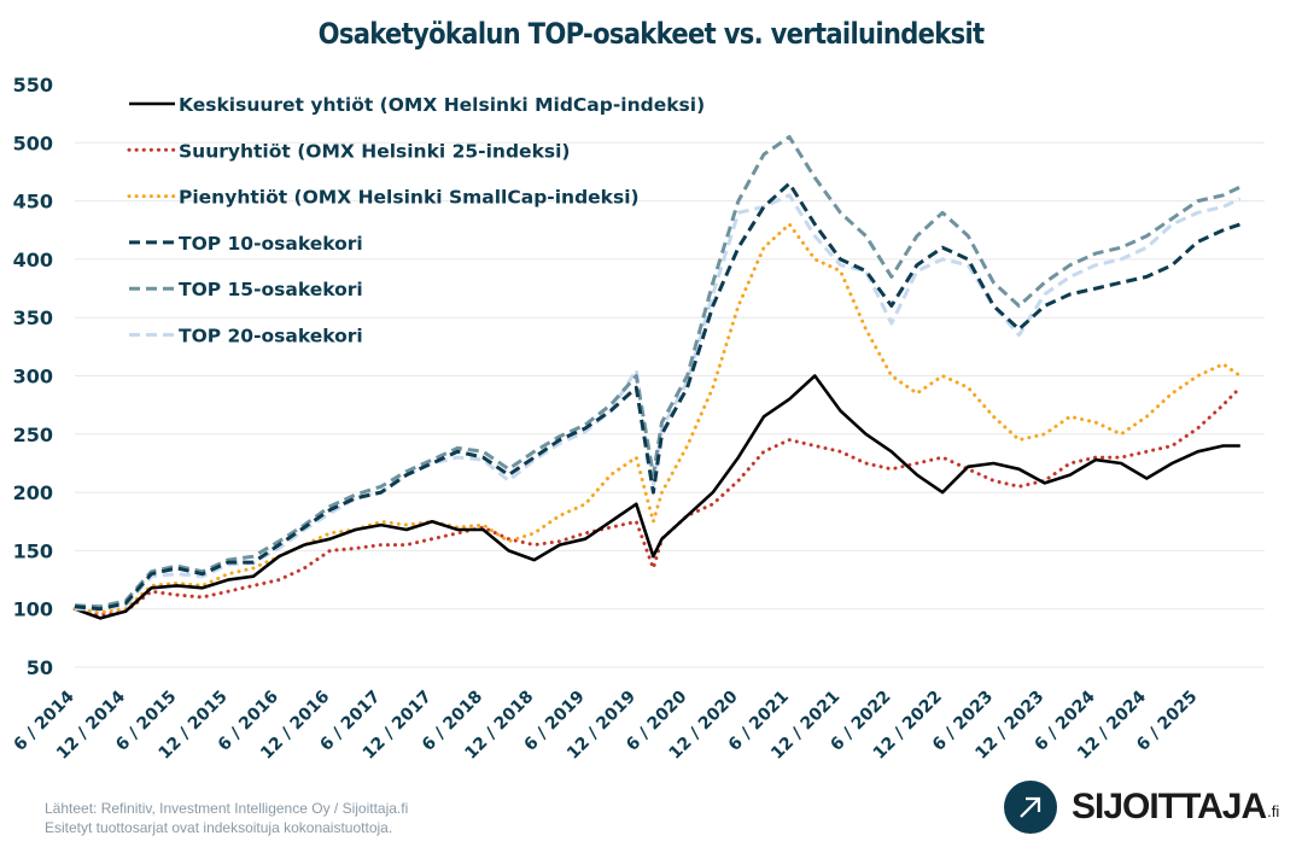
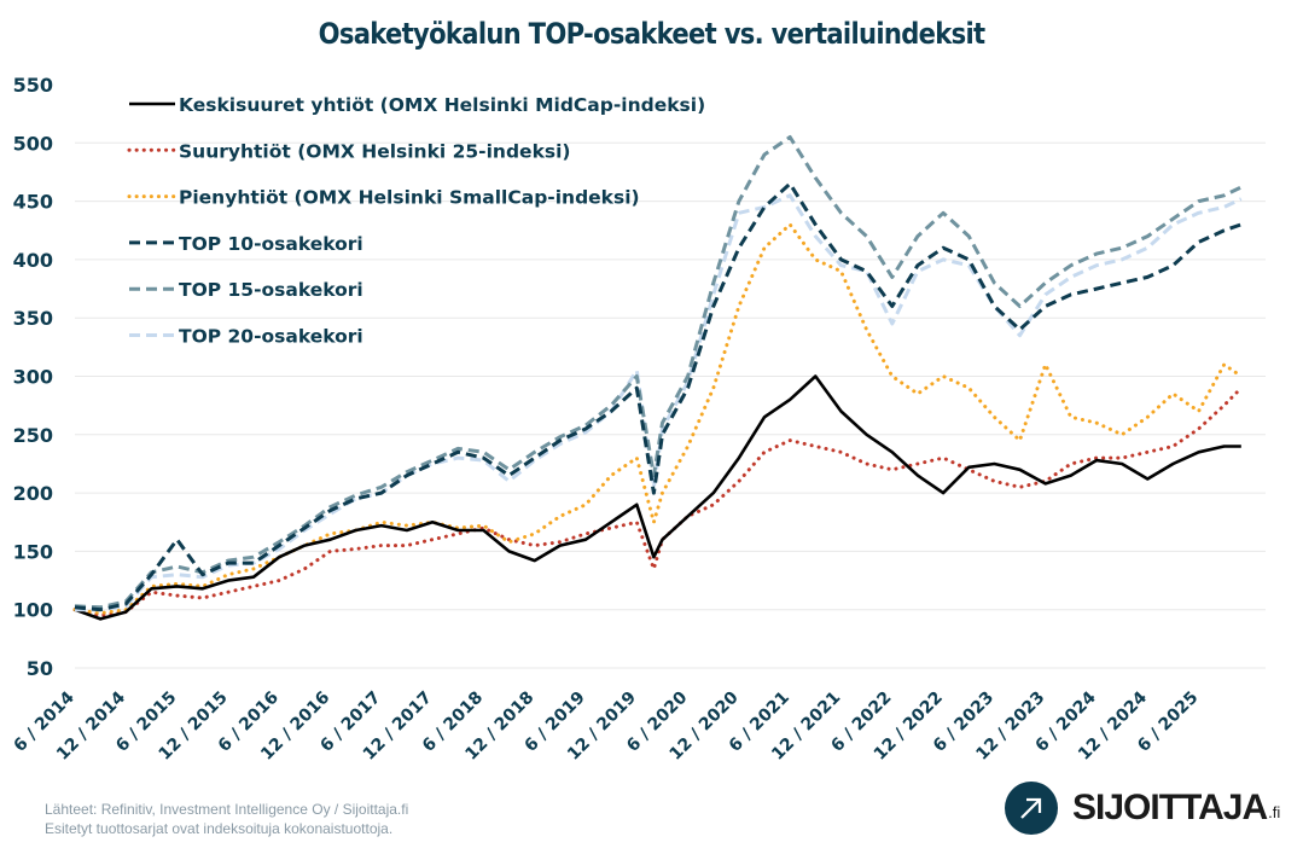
TOP 10-osakekori/6/2015: 140 -> 160
Pienyhtiöt (OMX Helsinki SmallCap-indeksi)/12/2023: 250 -> 310
Pienyhtiöt (OMX Helsinki SmallCap-indeksi)/6/2025: 300 -> 270
